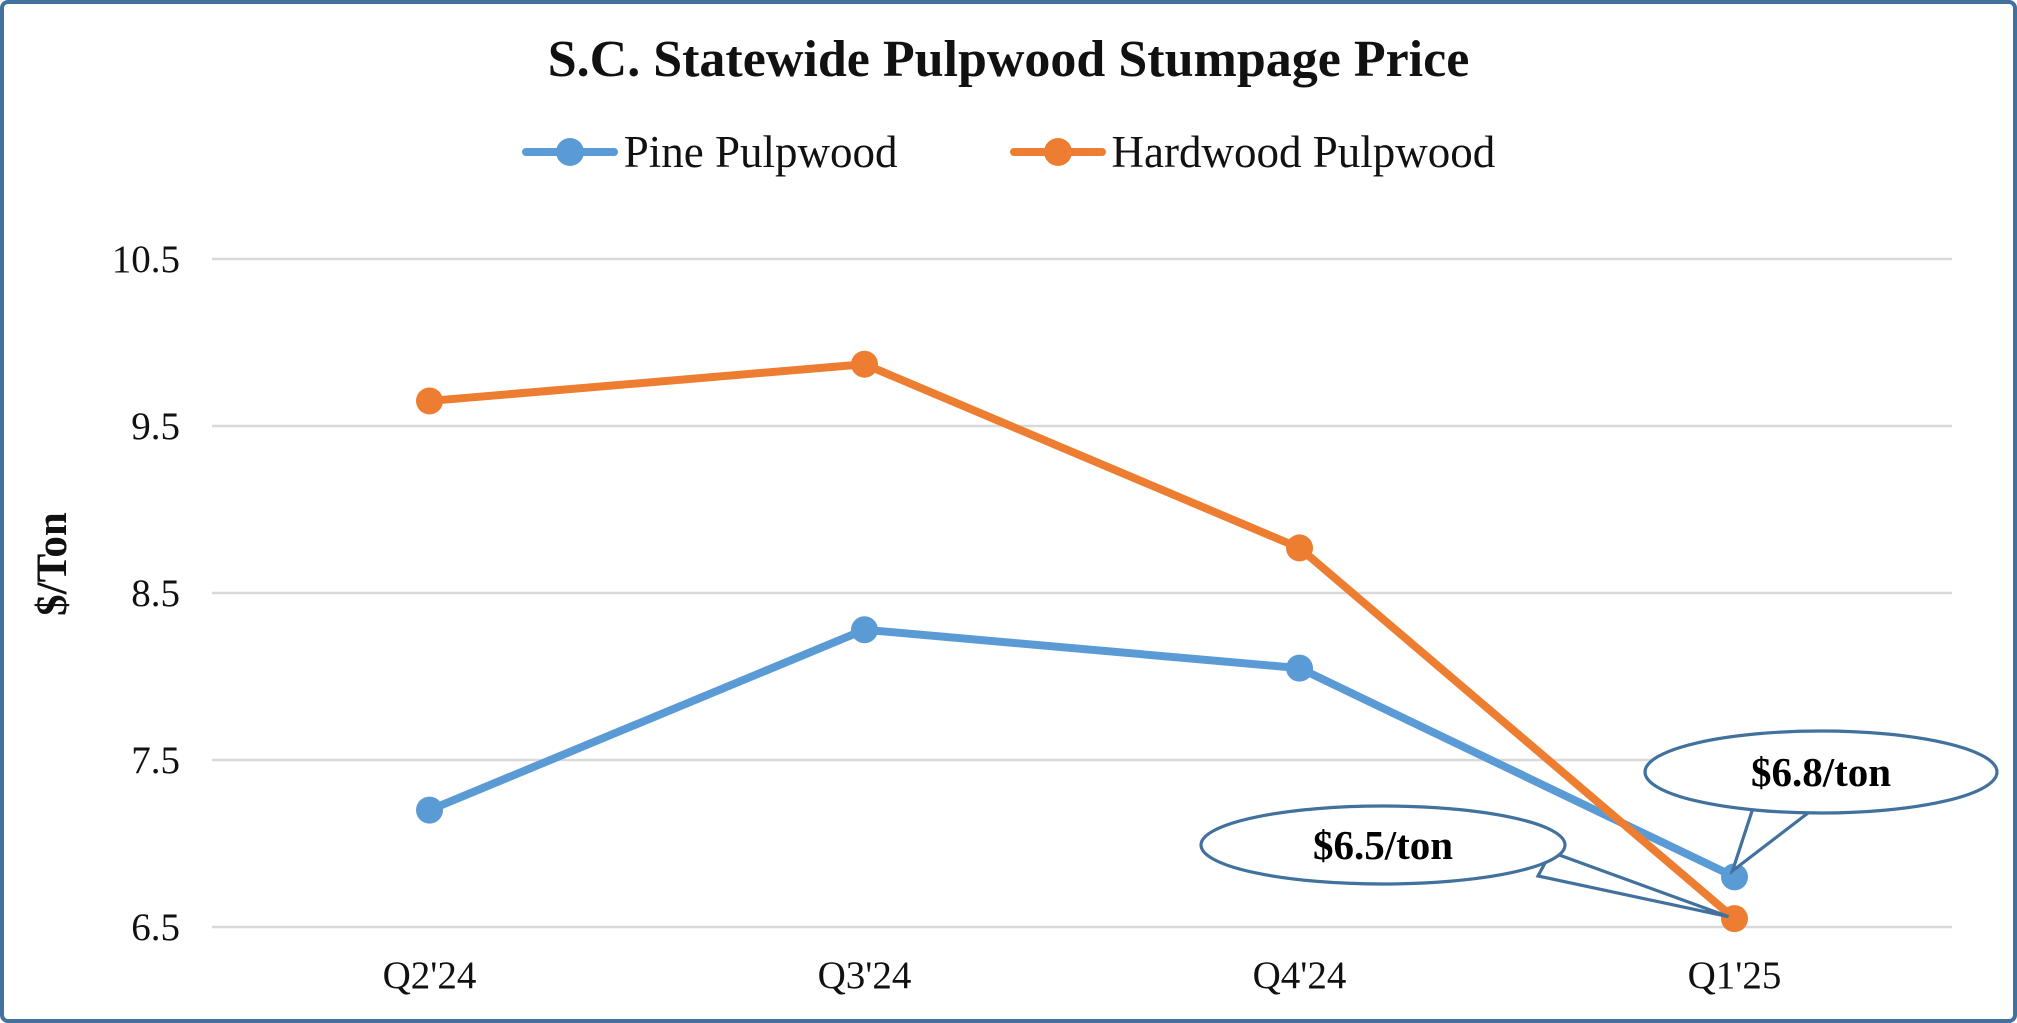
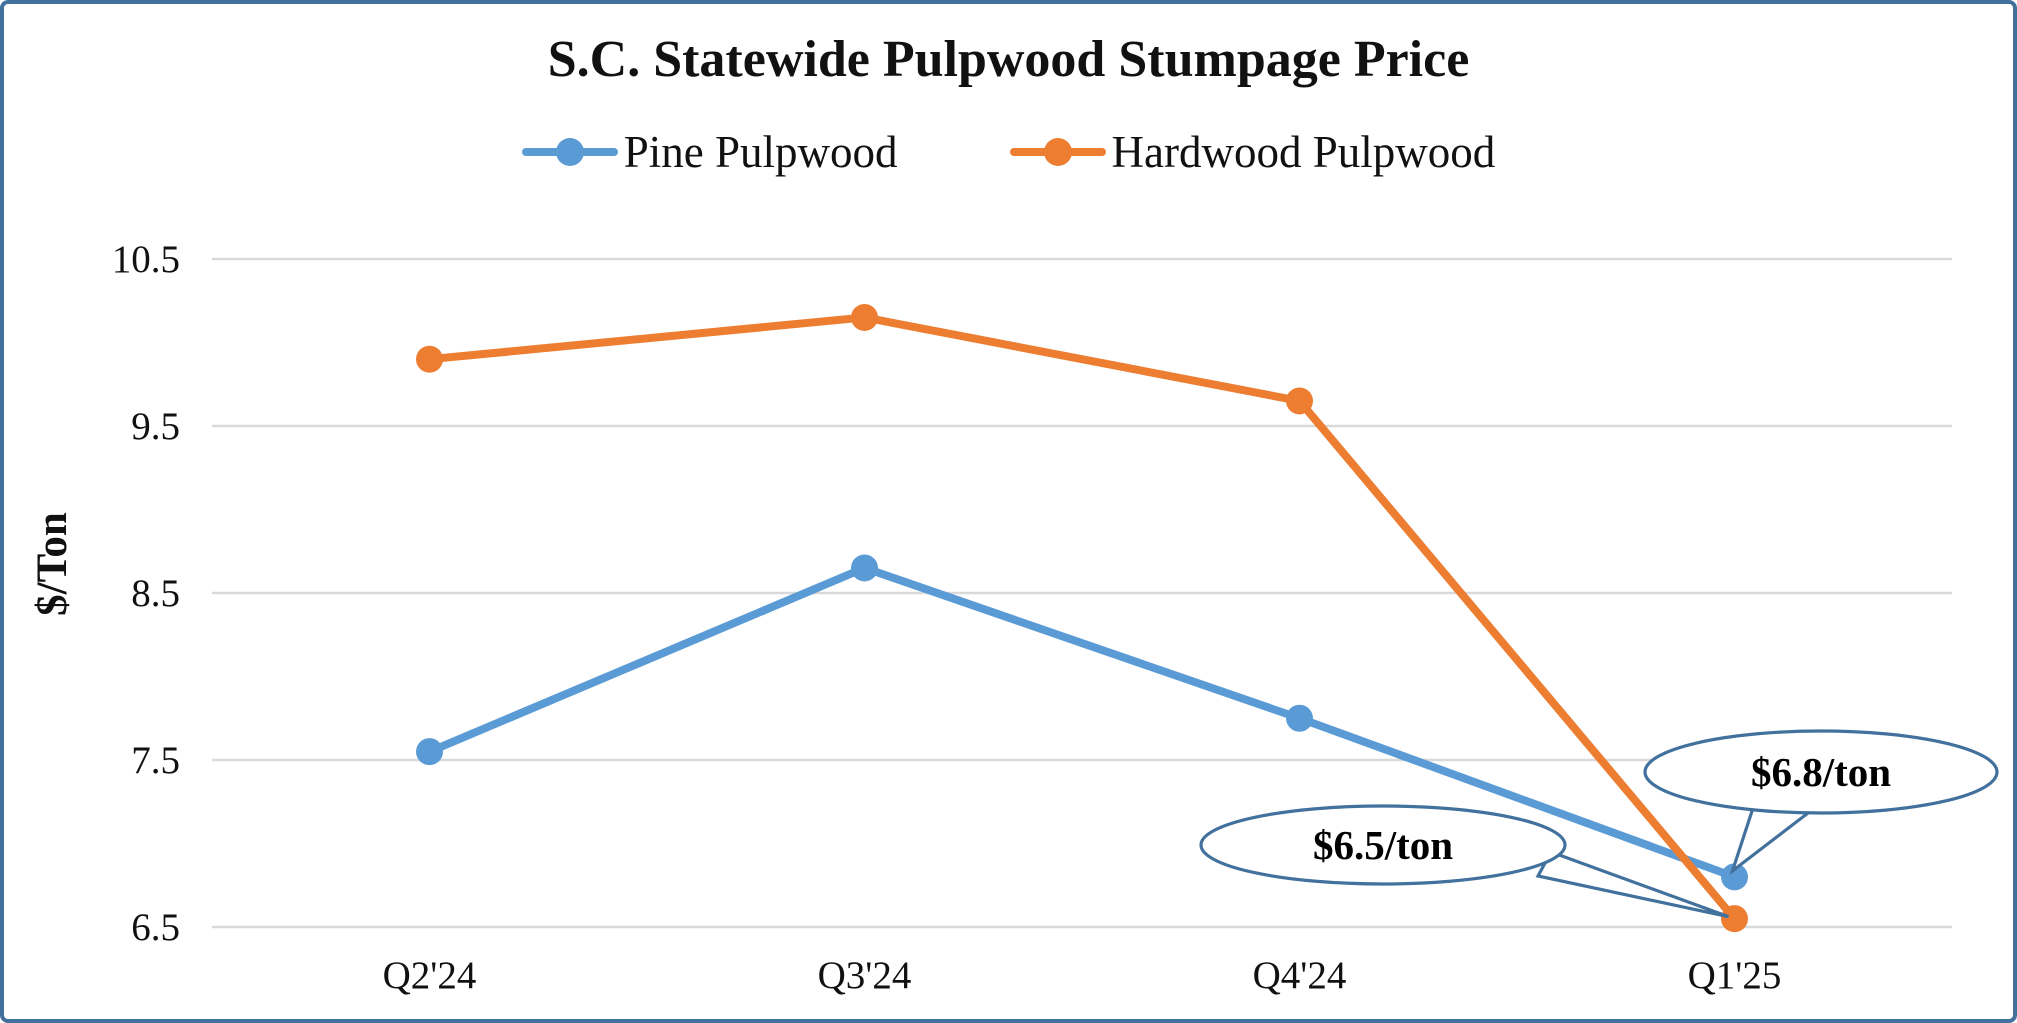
Pine Pulpwood/Q2'24: 7.20 -> 7.55
Hardwood Pulpwood/Q2'24: 9.65 -> 9.90
Pine Pulpwood/Q3'24: 8.28 -> 8.65
Hardwood Pulpwood/Q3'24: 9.87 -> 10.15
Pine Pulpwood/Q4'24: 8.05 -> 7.75
Hardwood Pulpwood/Q4'24: 8.77 -> 9.65
